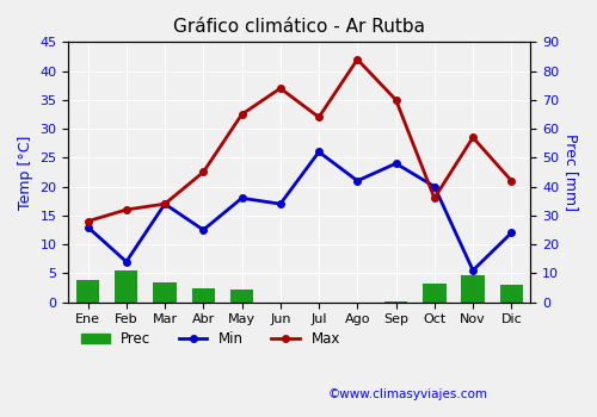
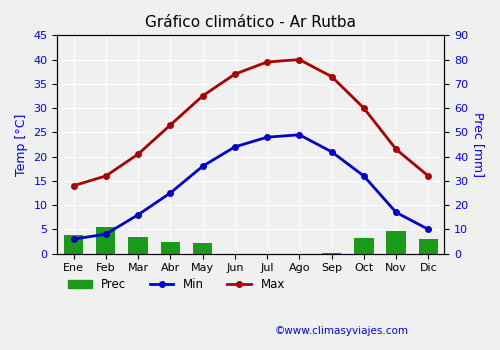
Min/Ene: 13.0 -> 3.0
Min/Feb: 7.0 -> 4.0
Min/Mar: 17.0 -> 8.0
Max/Mar: 17.0 -> 20.5
Max/Abr: 22.5 -> 26.5
Min/Jun: 17.0 -> 22.0
Min/Jul: 26.0 -> 24.0
Max/Jul: 32.0 -> 39.5
Min/Ago: 21.0 -> 24.5
Max/Ago: 42.0 -> 40.0
Min/Sep: 24.0 -> 21.0
Max/Sep: 35.0 -> 36.5
Min/Oct: 20.0 -> 16.0
Max/Oct: 18.0 -> 30.0
Min/Nov: 5.5 -> 8.5
Max/Nov: 28.5 -> 21.5
Min/Dic: 12.0 -> 5.0
Max/Dic: 21.0 -> 16.0
